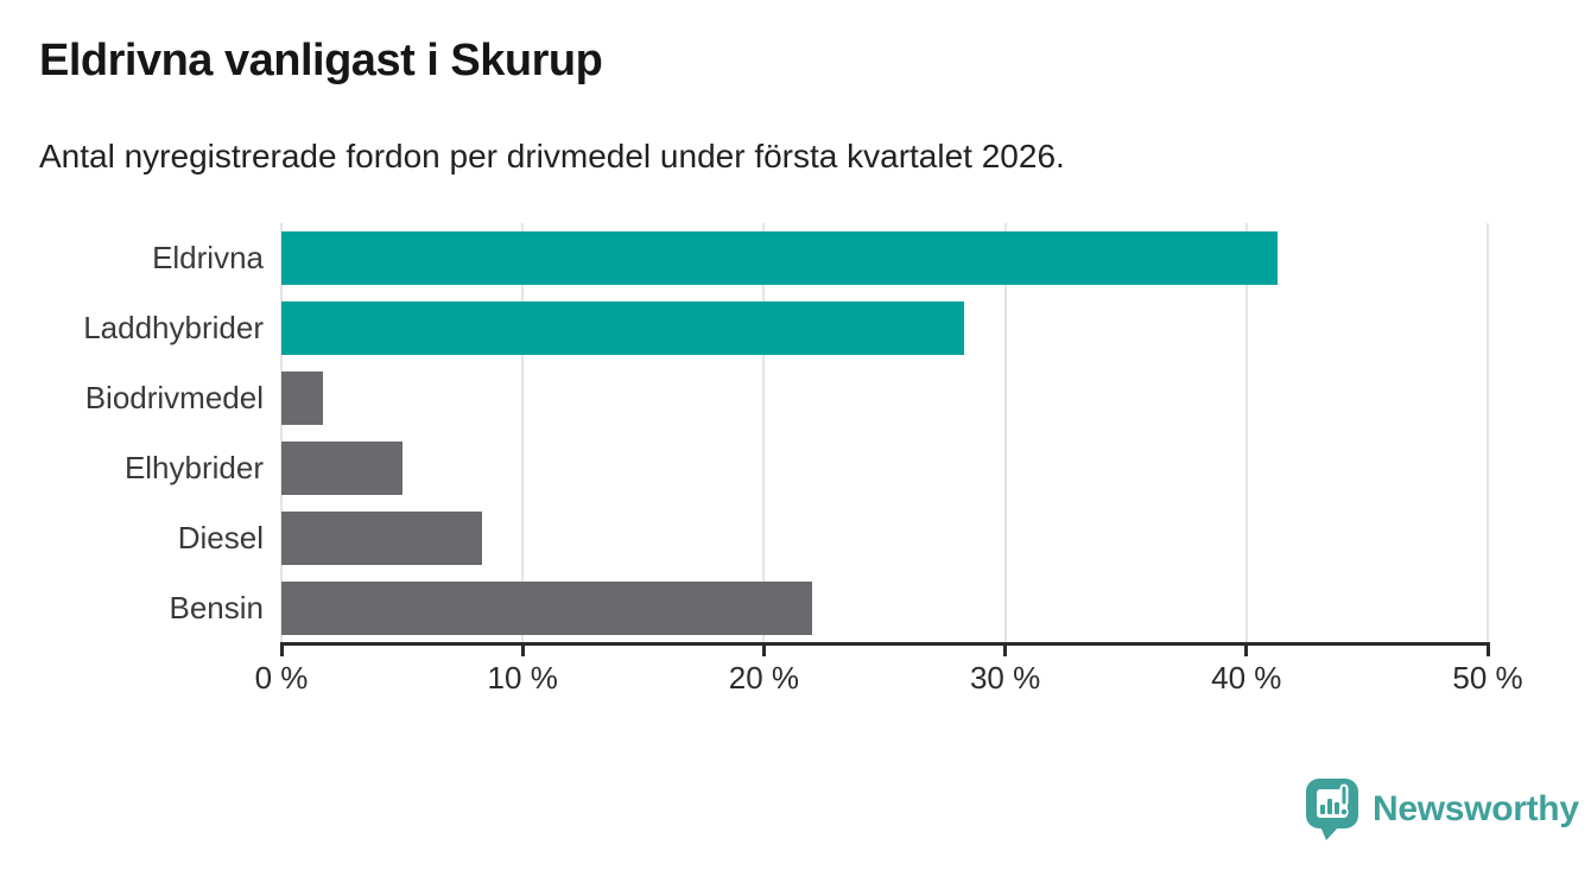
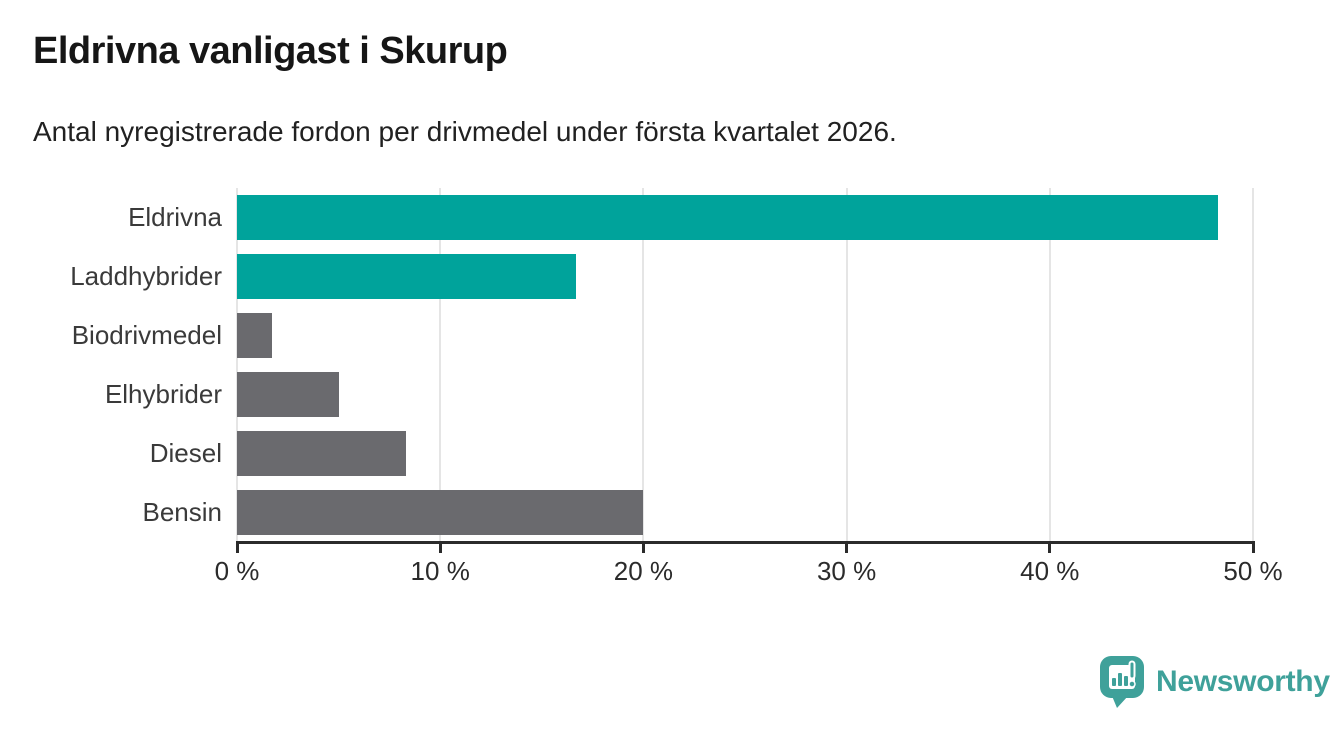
Eldrivna: 41.3% -> 48.3%
Laddhybrider: 28.3% -> 16.7%
Bensin: 22.0% -> 20.0%
